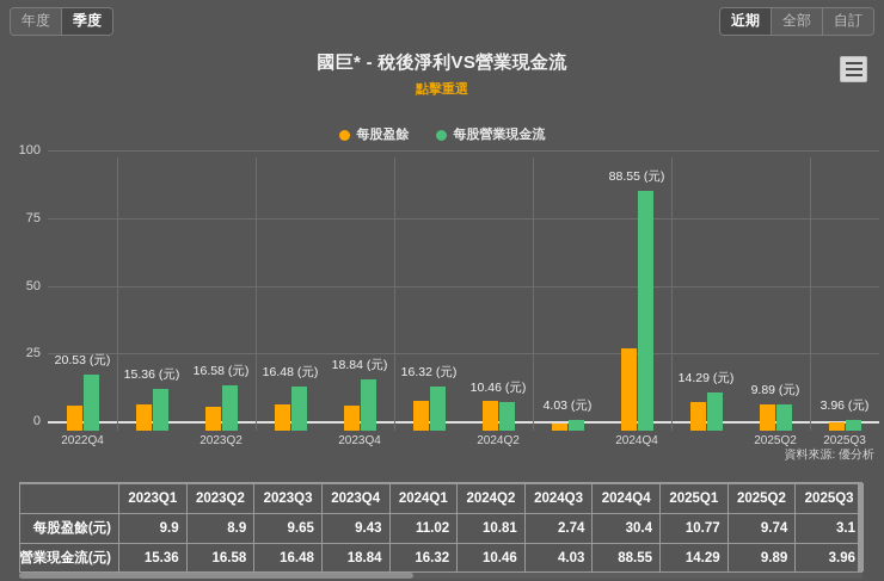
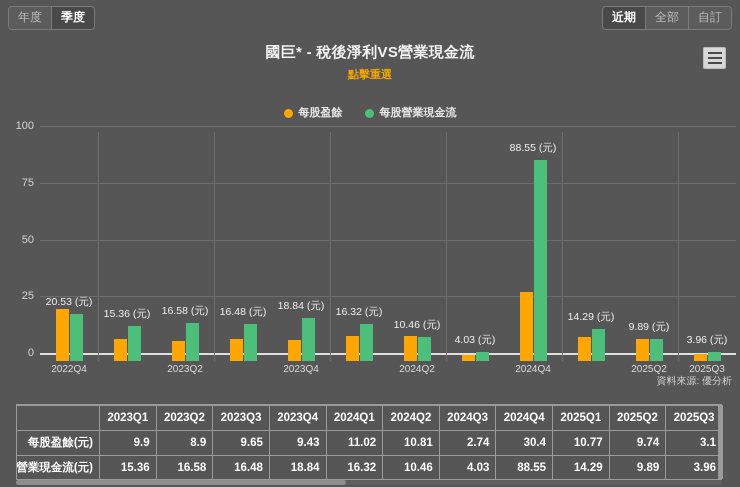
每股盈餘/2022Q4: 9 -> 23
